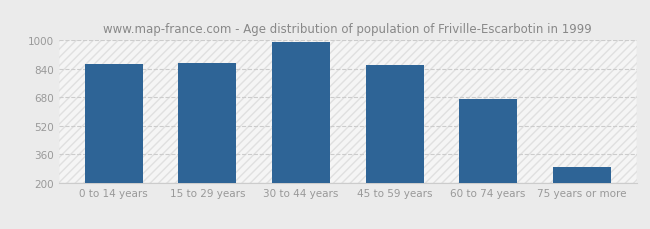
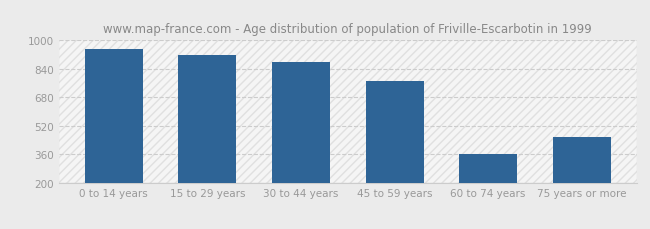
0 to 14 years: 870 -> 950
15 to 29 years: 870 -> 920
30 to 44 years: 990 -> 880
45 to 59 years: 860 -> 770
60 to 74 years: 670 -> 360
75 years or more: 290 -> 460
